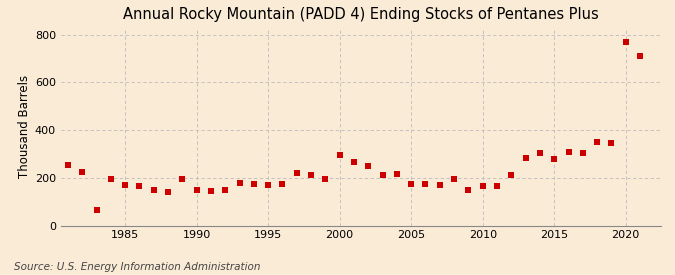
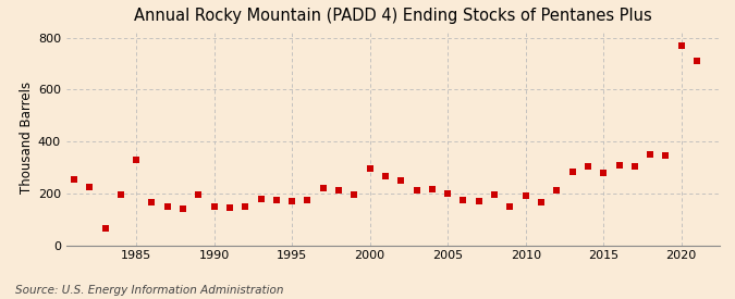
1985: 170 -> 330
2005: 175 -> 200
2010: 165 -> 190
